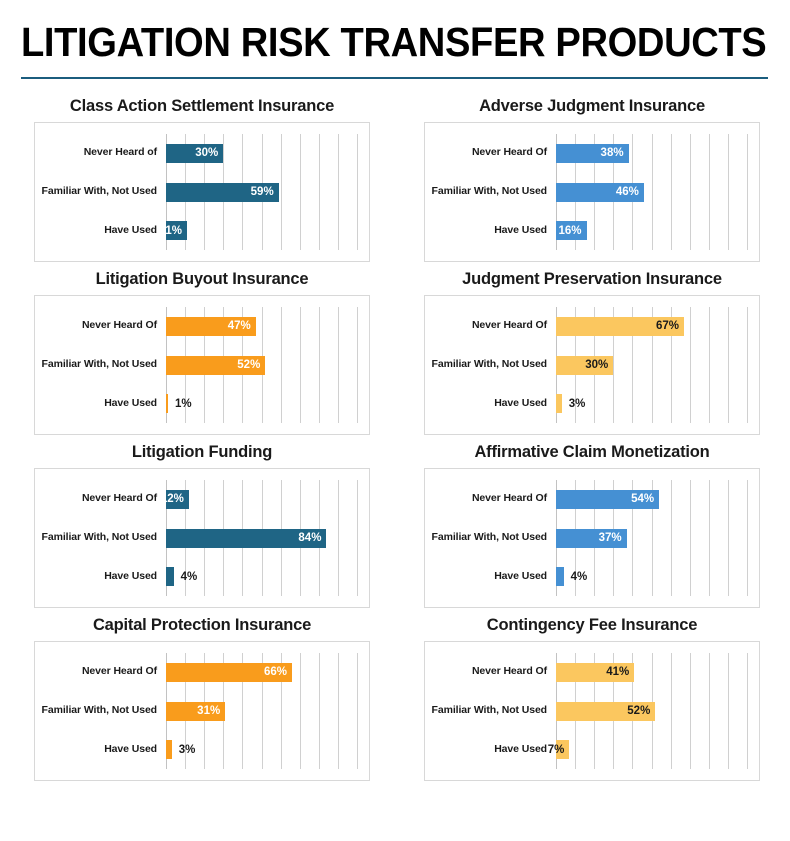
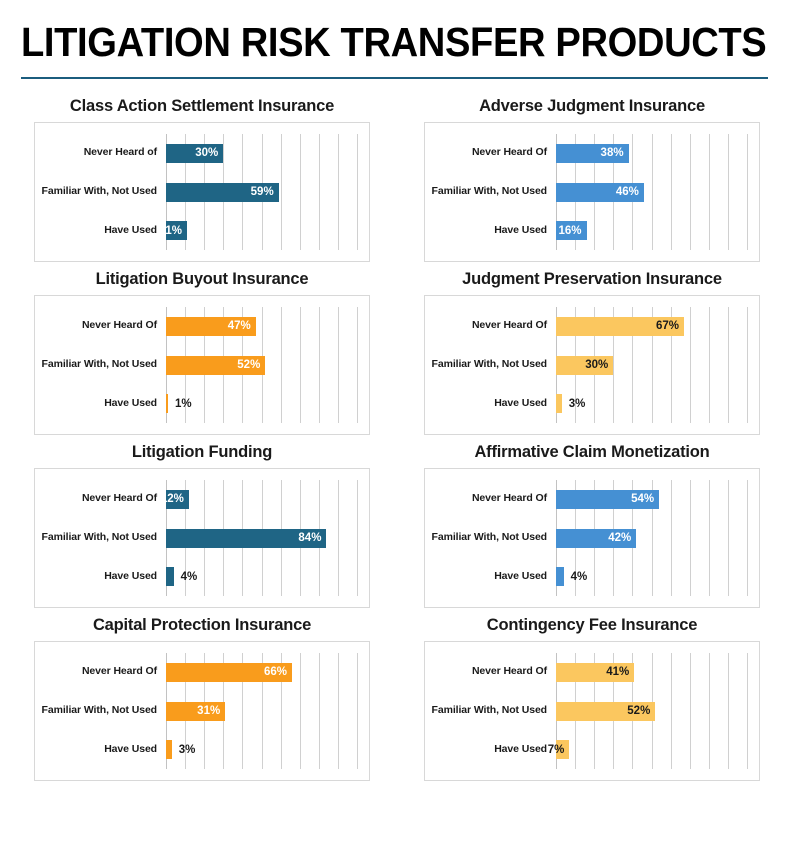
Affirmative Claim Monetization/Familiar With, Not Used: 37% -> 42%
